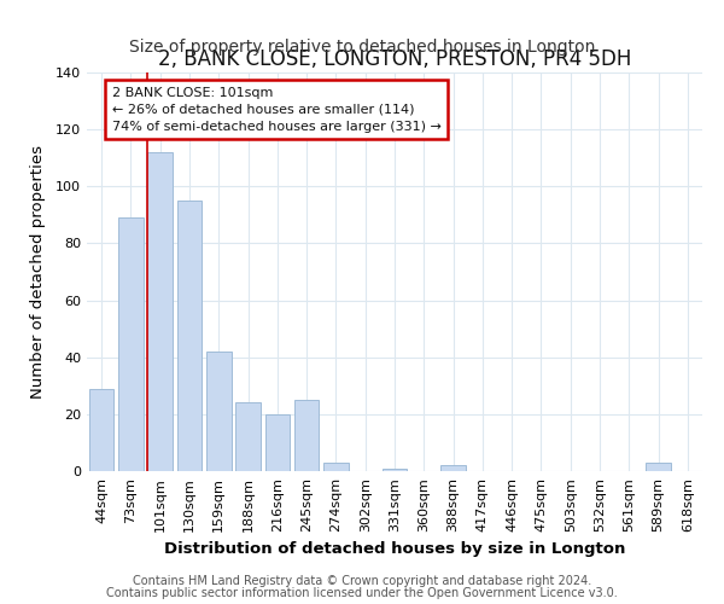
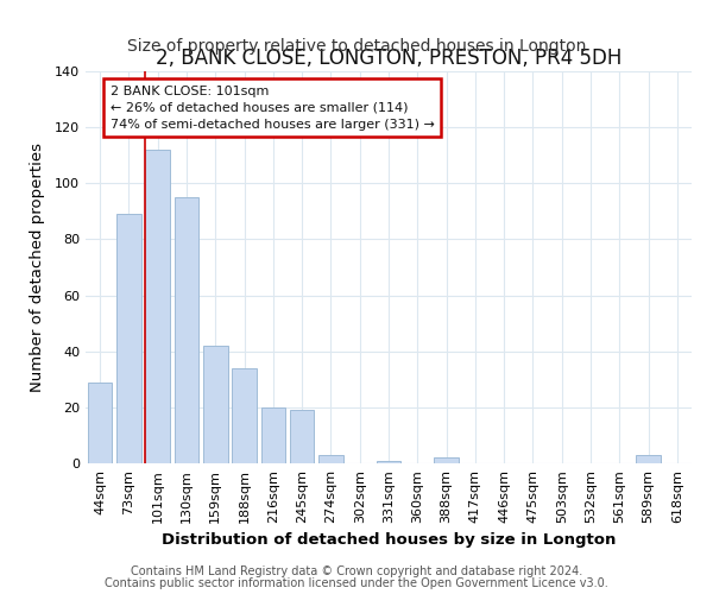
188sqm: 24 -> 34
245sqm: 25 -> 19
